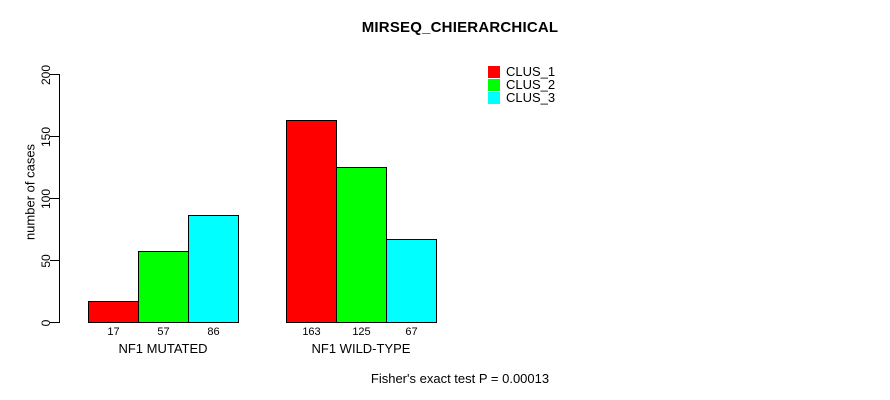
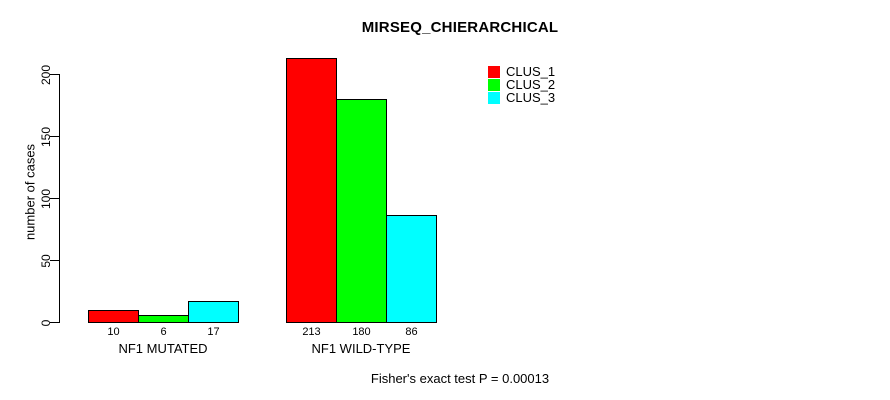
CLUS_1/NF1 MUTATED: 17 -> 10
CLUS_2/NF1 MUTATED: 57 -> 6
CLUS_3/NF1 MUTATED: 86 -> 17
CLUS_1/NF1 WILD-TYPE: 163 -> 213
CLUS_2/NF1 WILD-TYPE: 125 -> 180
CLUS_3/NF1 WILD-TYPE: 67 -> 86
